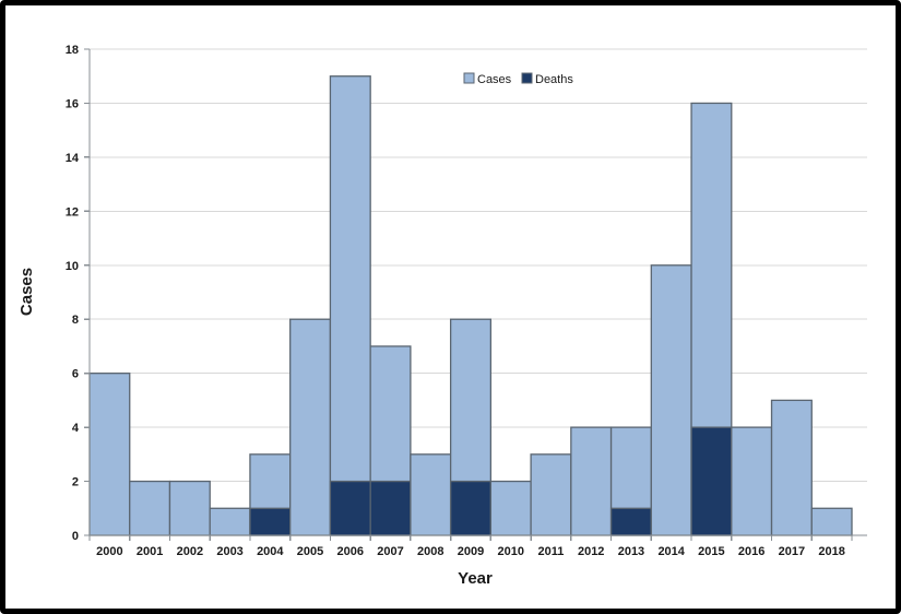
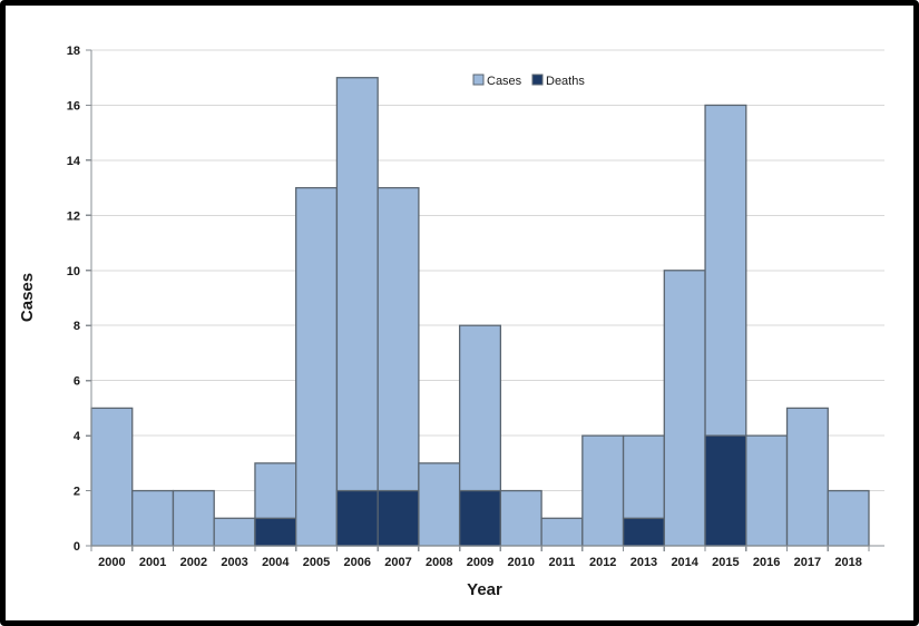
Cases/2000: 6 -> 5
Cases/2005: 8 -> 13
Cases/2007: 7 -> 13
Cases/2011: 3 -> 1
Cases/2018: 1 -> 2
